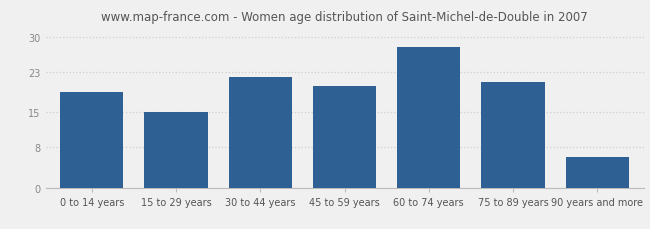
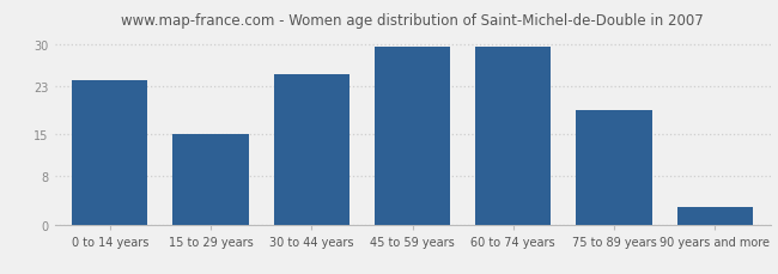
0 to 14 years: 19.0 -> 24.0
30 to 44 years: 22.0 -> 25.0
45 to 59 years: 20.2 -> 29.5
60 to 74 years: 28.0 -> 29.5
75 to 89 years: 21.0 -> 19.0
90 years and more: 6.0 -> 3.0
